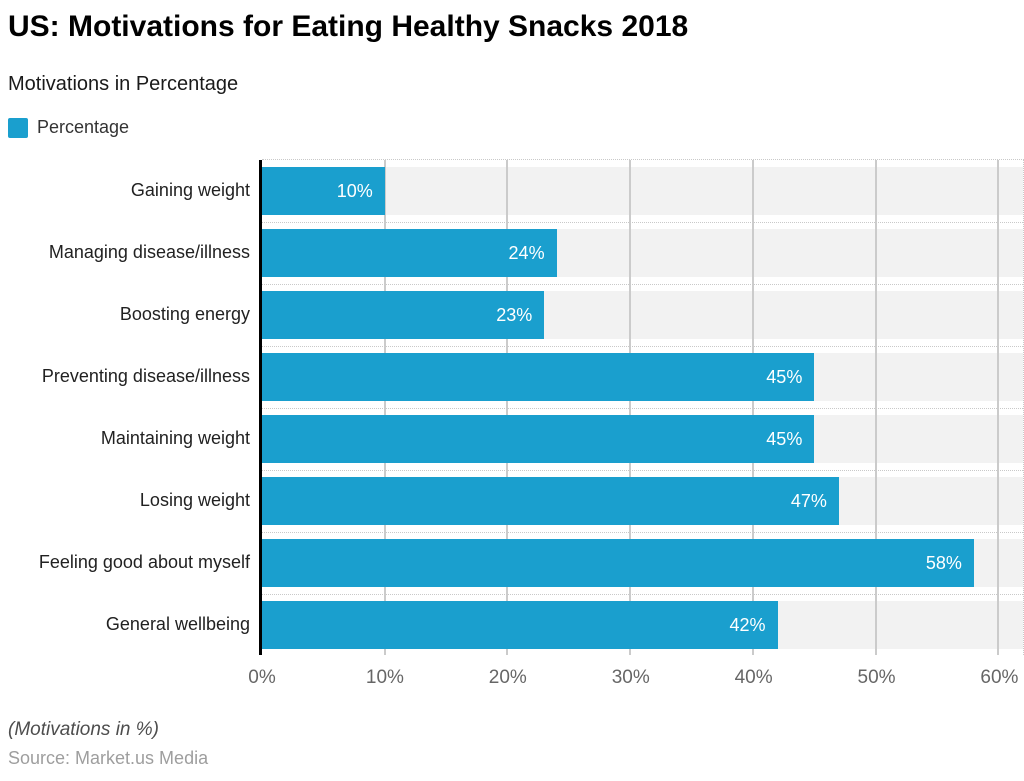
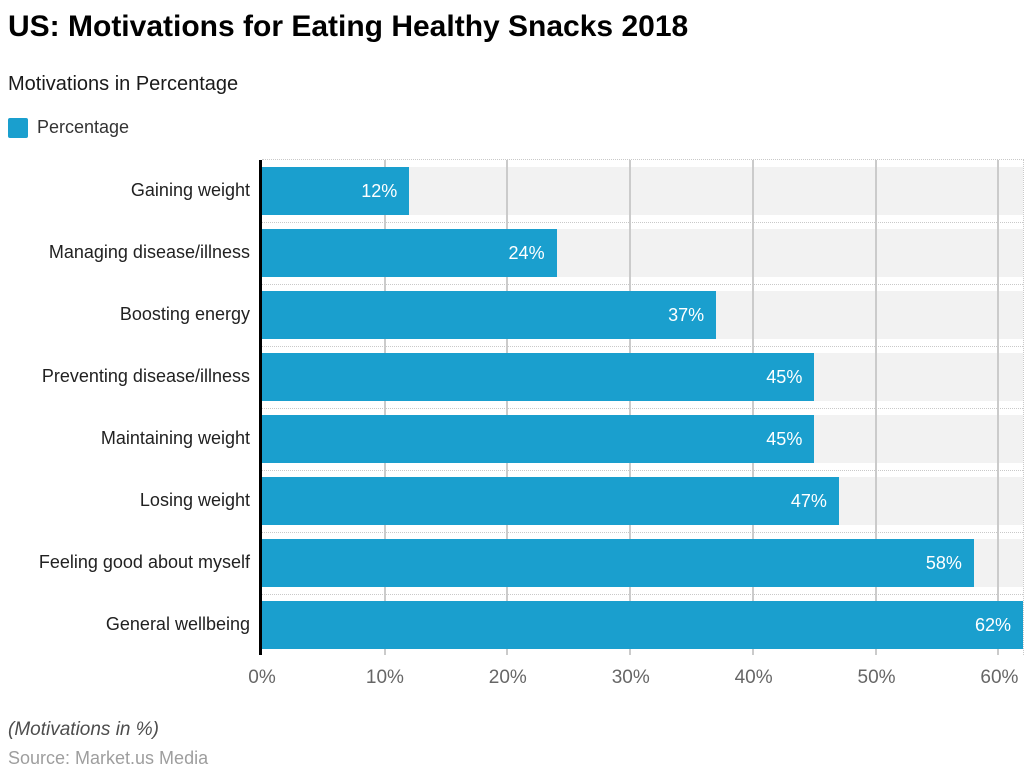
Gaining weight: 10% -> 12%
Boosting energy: 23% -> 37%
General wellbeing: 42% -> 62%
